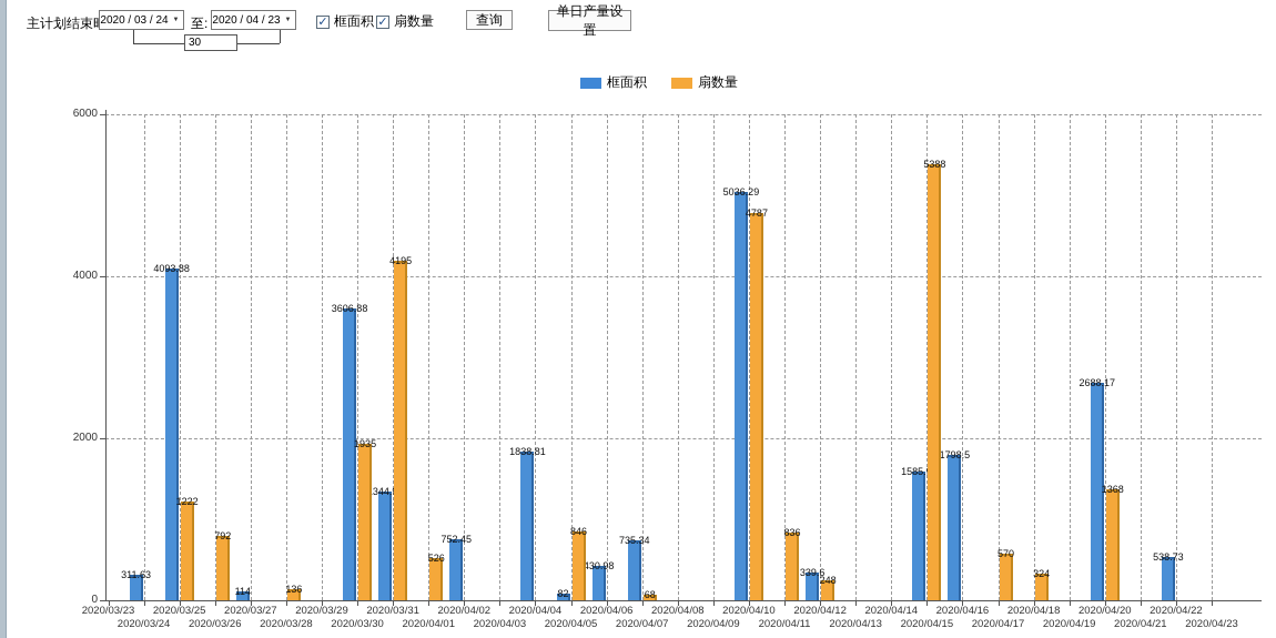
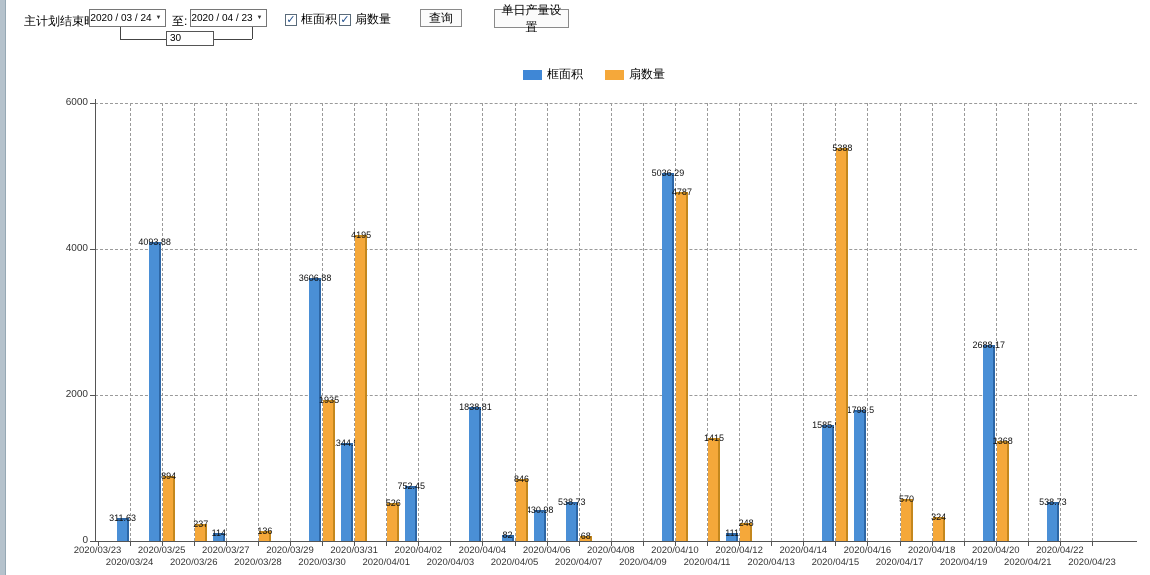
扇数量/2020/03/25: 1222 -> 894
扇数量/2020/03/26: 792 -> 237
框面积/2020/04/07: 735.34 -> 538.73
扇数量/2020/04/11: 836 -> 1415
框面积/2020/04/12: 339.6 -> 111
